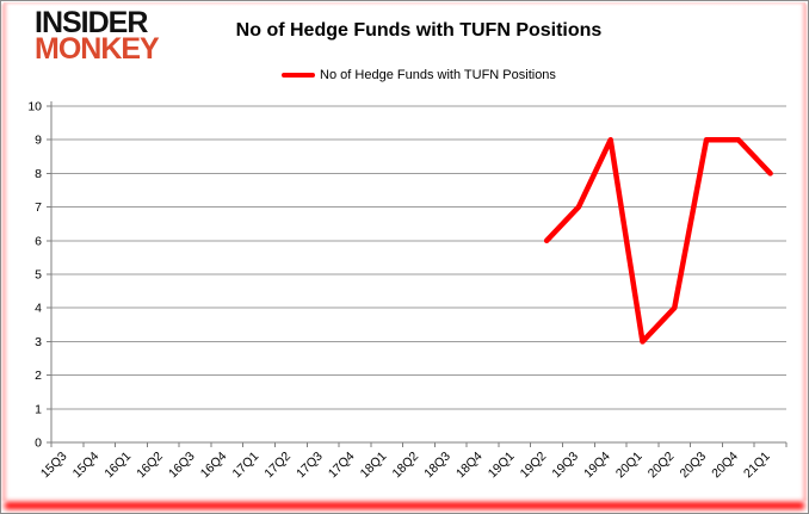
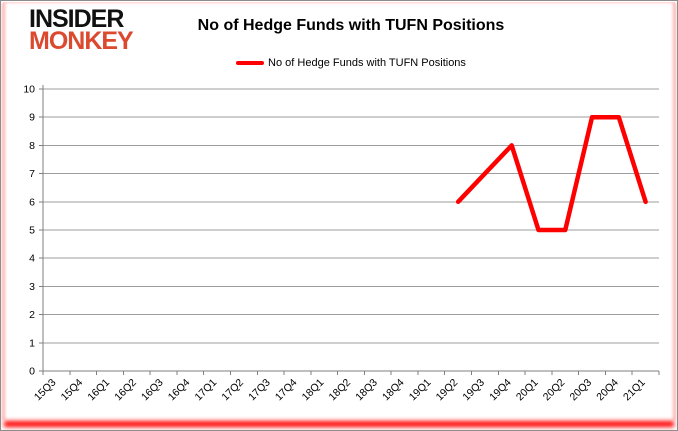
19Q4: 9 -> 8
20Q1: 3 -> 5
20Q2: 4 -> 5
21Q1: 8 -> 6
